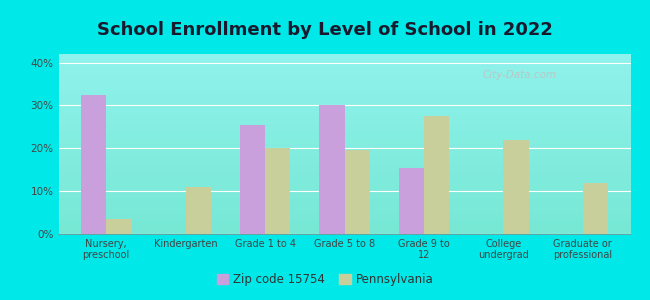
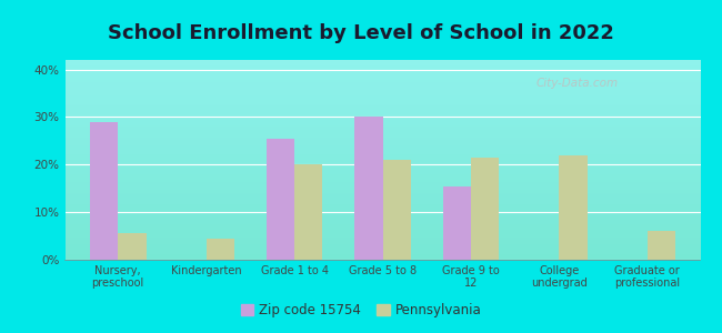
Zip code 15754/Nursery, preschool: 32.5% -> 29.0%
Pennsylvania/Nursery, preschool: 3.5% -> 5.5%
Pennsylvania/Kindergarten: 11.0% -> 4.5%
Pennsylvania/Grade 5 to 8: 19.5% -> 21.0%
Pennsylvania/Grade 9 to 12: 27.5% -> 21.5%
Pennsylvania/Graduate or professional: 12.0% -> 6.0%
